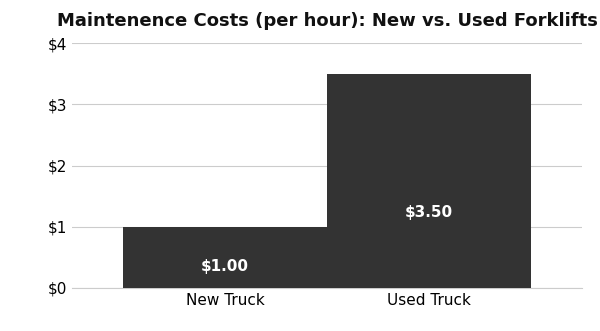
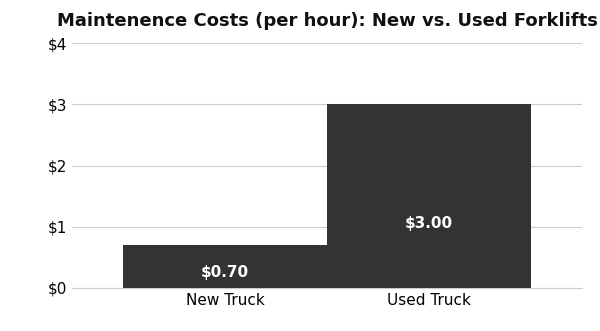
New Truck: $1.00 -> $0.70
Used Truck: $3.50 -> $3.00
